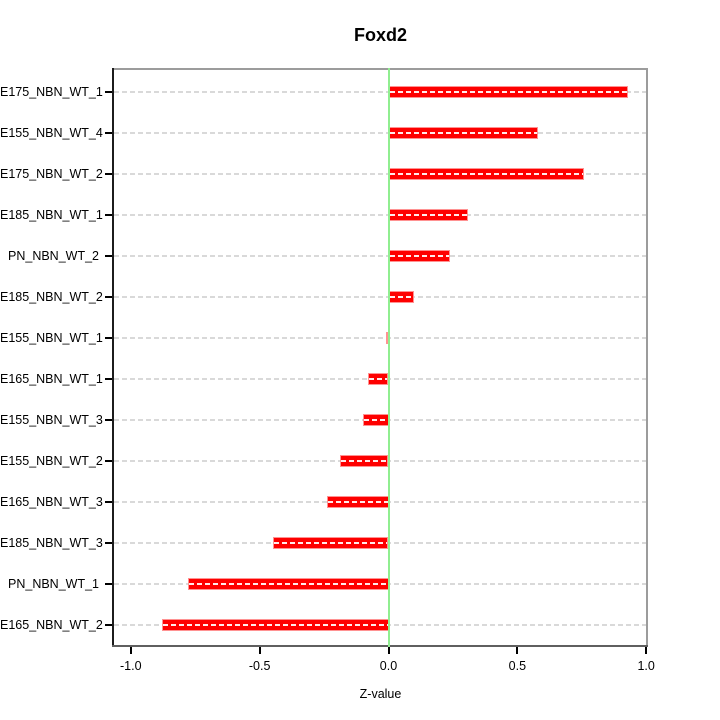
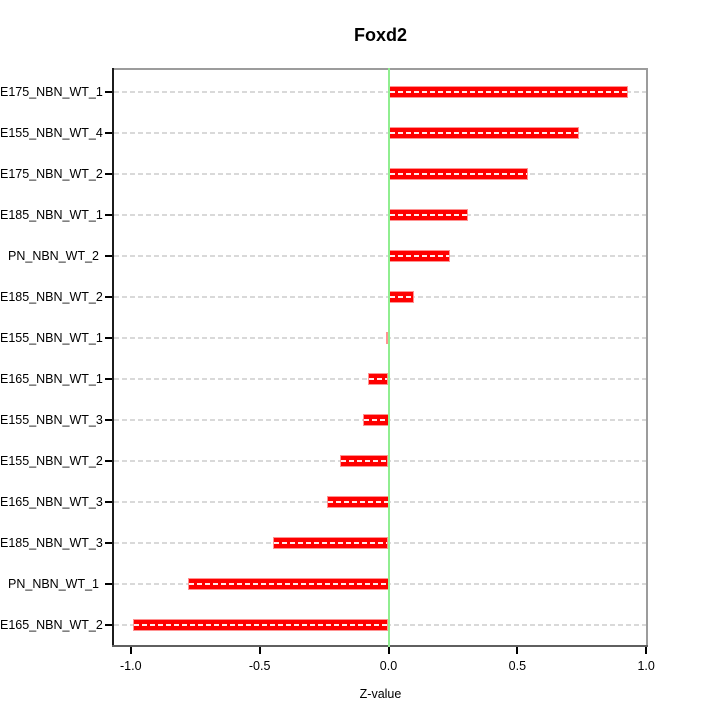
E155_NBN_WT_4: 0.58 -> 0.74
E175_NBN_WT_2: 0.76 -> 0.54
E165_NBN_WT_2: -0.88 -> -0.99
